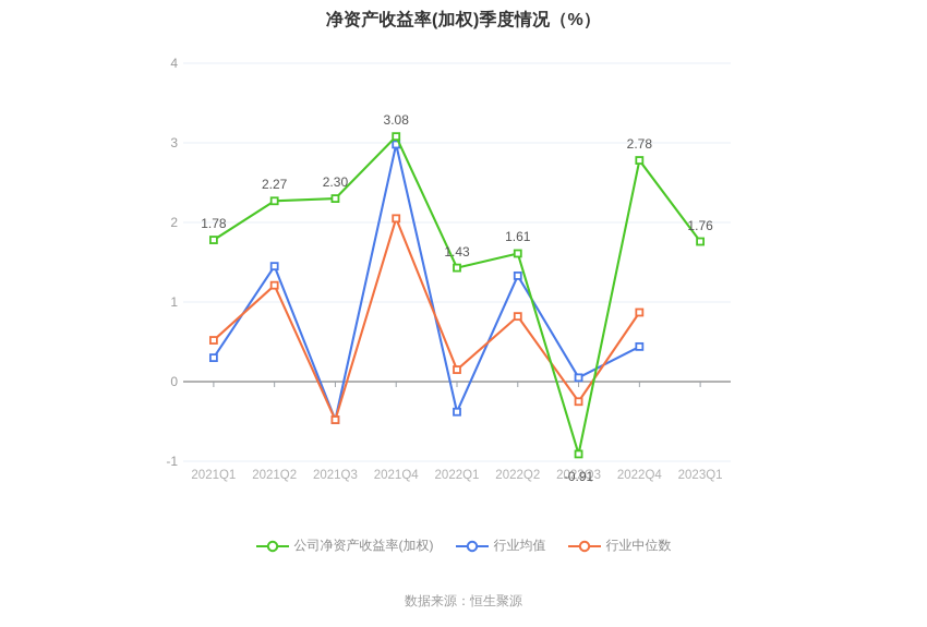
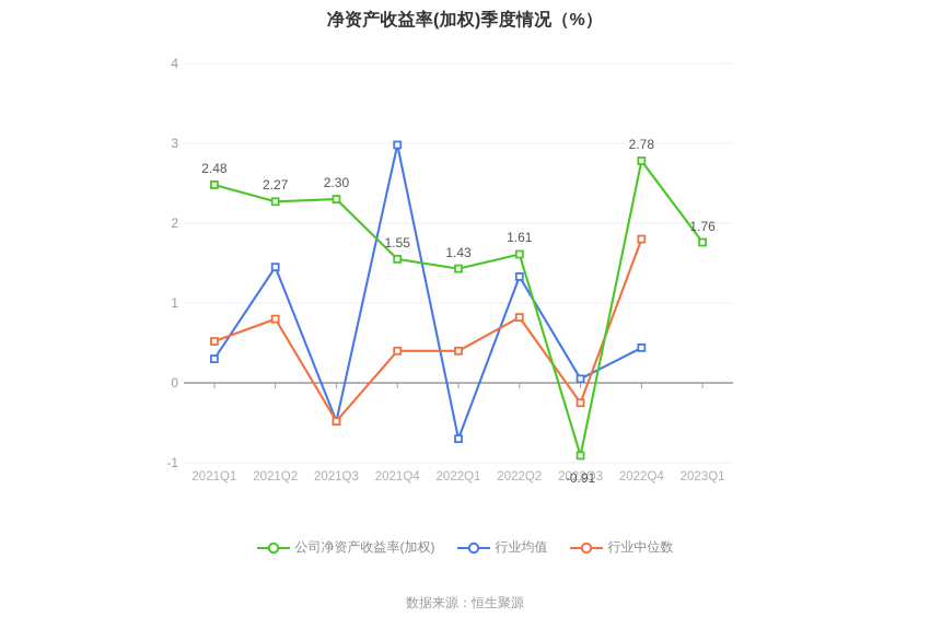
公司净资产收益率(加权)/2021Q1: 1.78 -> 2.48
行业中位数/2021Q2: 1.2 -> 0.8
公司净资产收益率(加权)/2021Q4: 3.08 -> 1.55
行业中位数/2021Q4: 2.0 -> 0.4
行业均值/2022Q1: -0.4 -> -0.7
行业中位数/2022Q1: 0.1 -> 0.4
行业中位数/2022Q4: 0.9 -> 1.8
